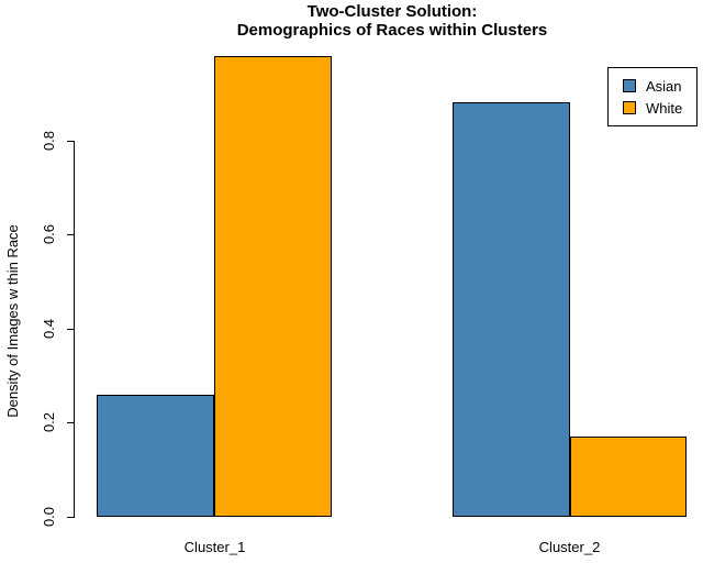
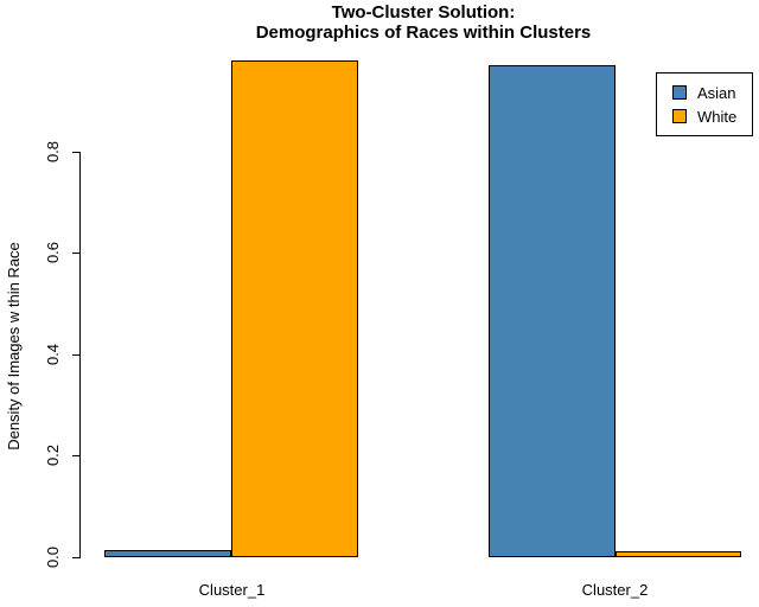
Asian/Cluster_1: 0.26 -> 0.01
Asian/Cluster_2: 0.88 -> 0.97
White/Cluster_2: 0.17 -> 0.01
